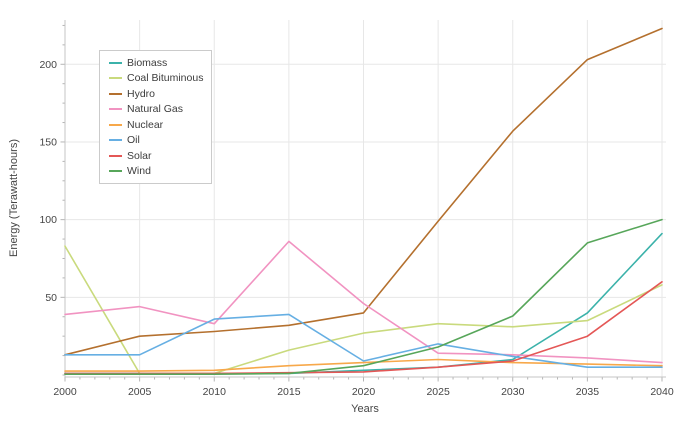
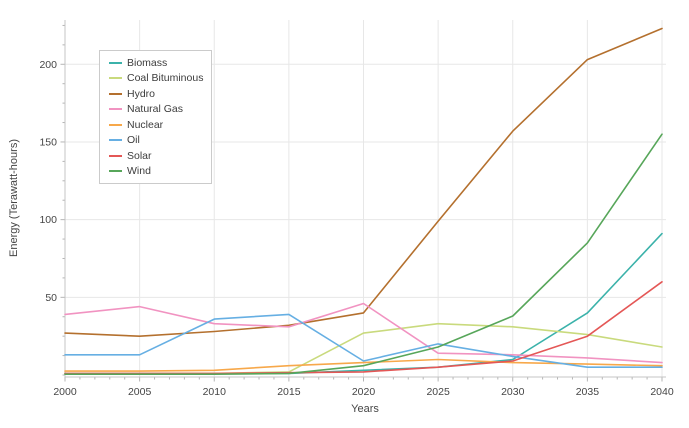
Coal Bituminous/2000: 83 -> 1
Hydro/2000: 13 -> 27
Coal Bituminous/2015: 16 -> 2
Natural Gas/2015: 86 -> 31
Coal Bituminous/2035: 35 -> 26
Coal Bituminous/2040: 58 -> 18
Wind/2040: 100 -> 155
